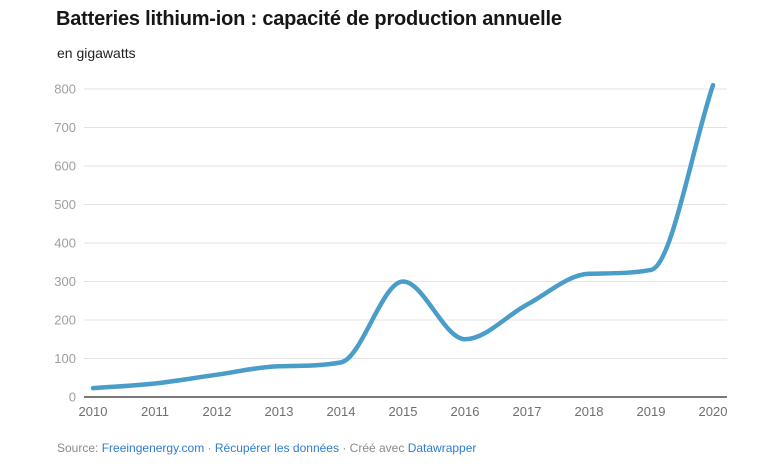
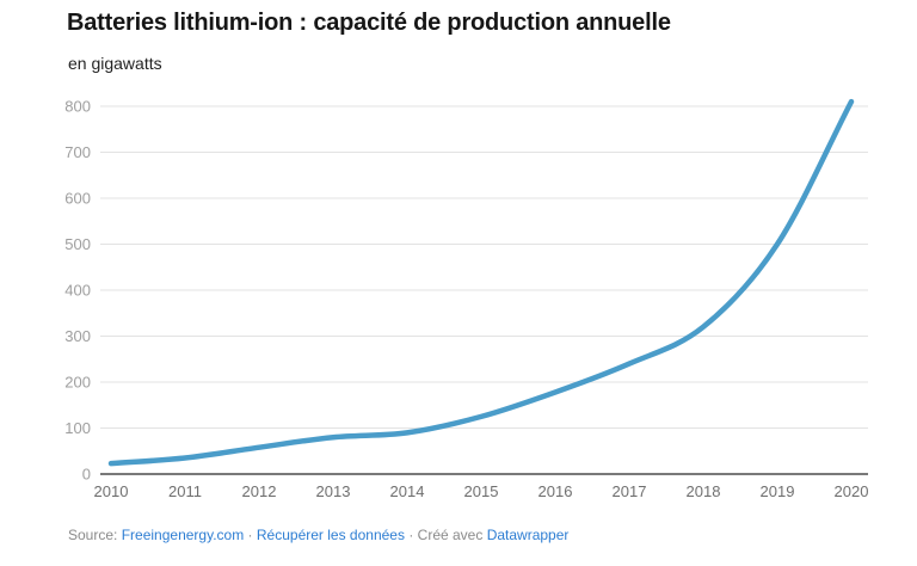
2015: 300 -> 120
2016: 150 -> 180
2019: 330 -> 500
